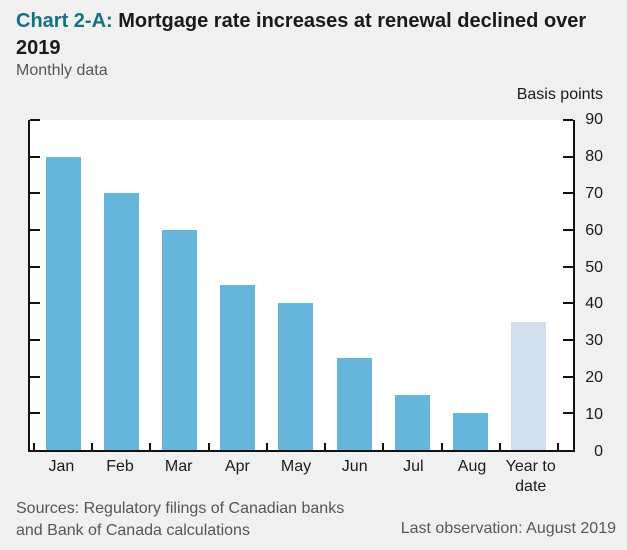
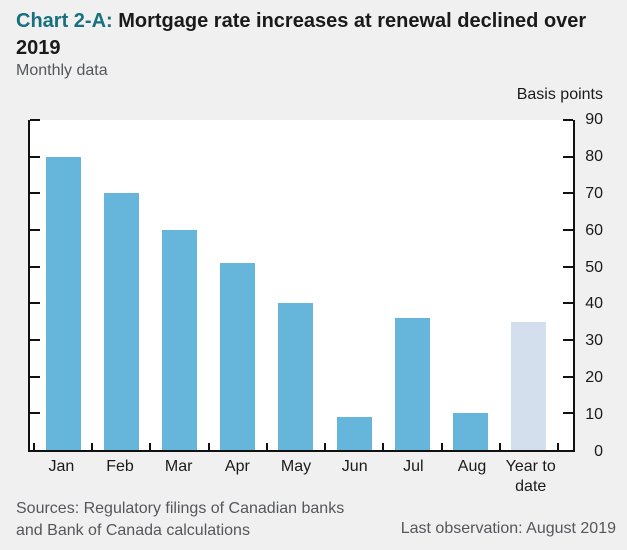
Apr: 45 -> 51
Jun: 25 -> 9
Jul: 15 -> 36
